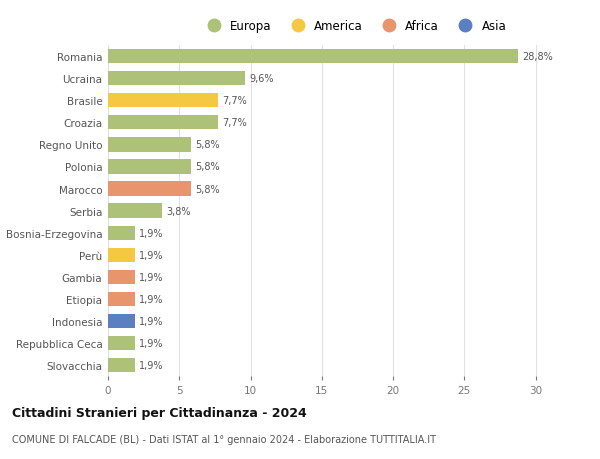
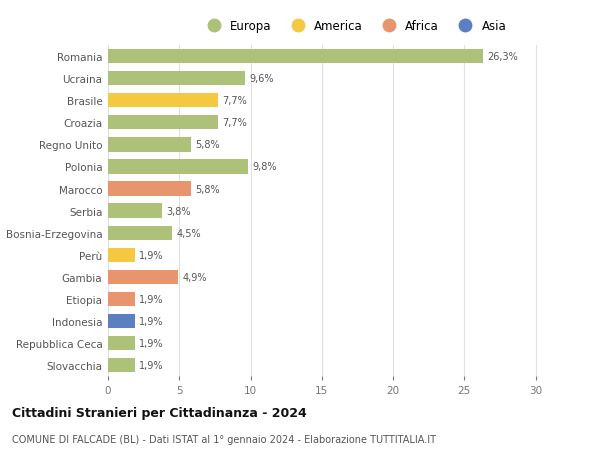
Romania: 28,8% -> 26,3%
Polonia: 5,8% -> 9,8%
Bosnia-Erzegovina: 1,9% -> 4,5%
Gambia: 1,9% -> 4,9%
